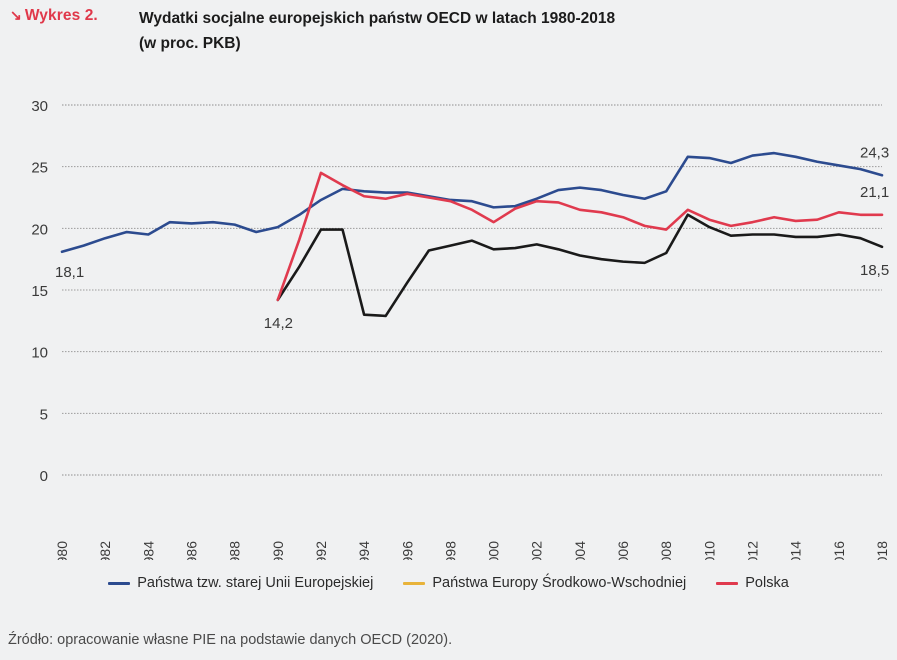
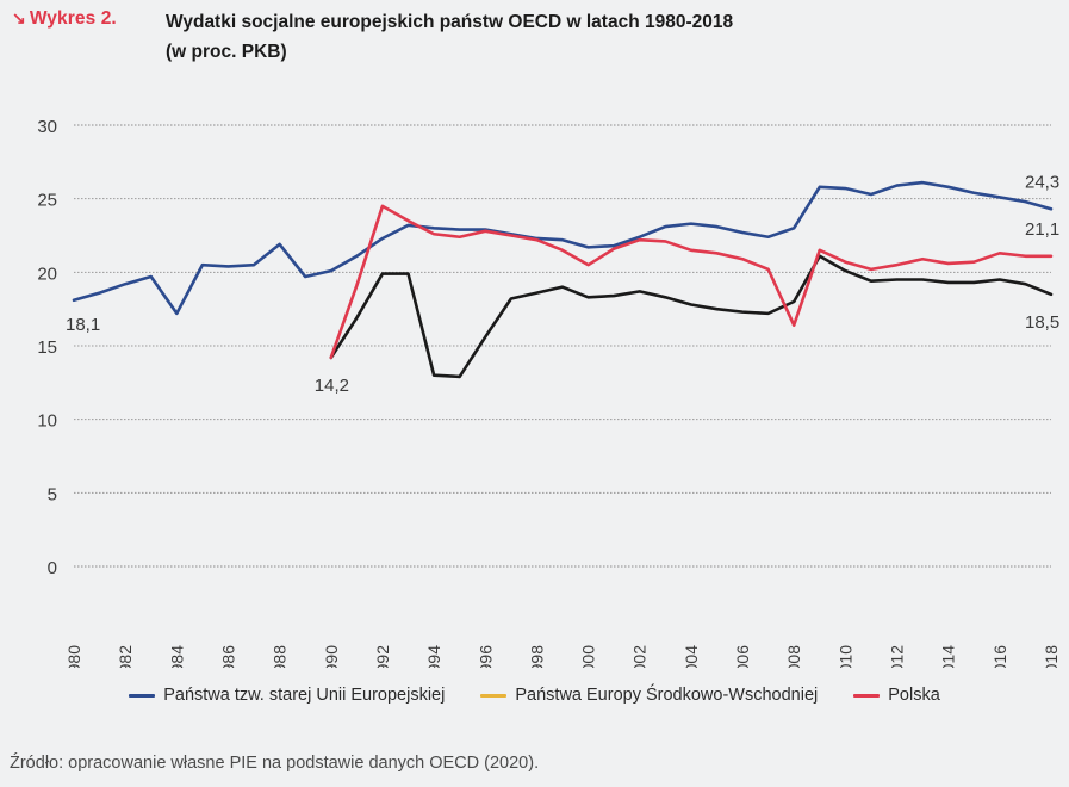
Państwa tzw. starej Unii Europejskiej/1984: 19.5 -> 17.2
Państwa tzw. starej Unii Europejskiej/1988: 20.3 -> 21.9
Polska/2008: 19.9 -> 16.4
